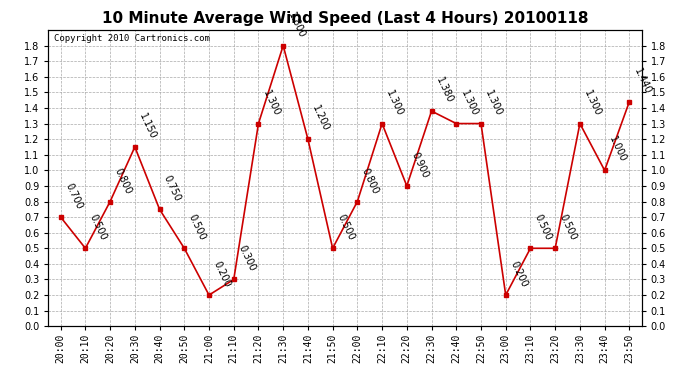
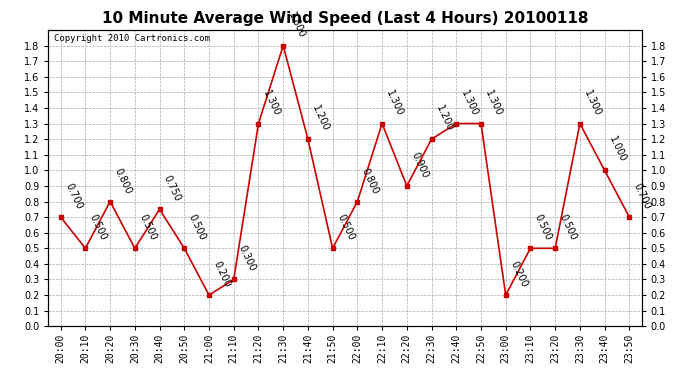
20:30: 1.150 -> 0.500
22:30: 1.380 -> 1.200
23:50: 1.440 -> 0.700
